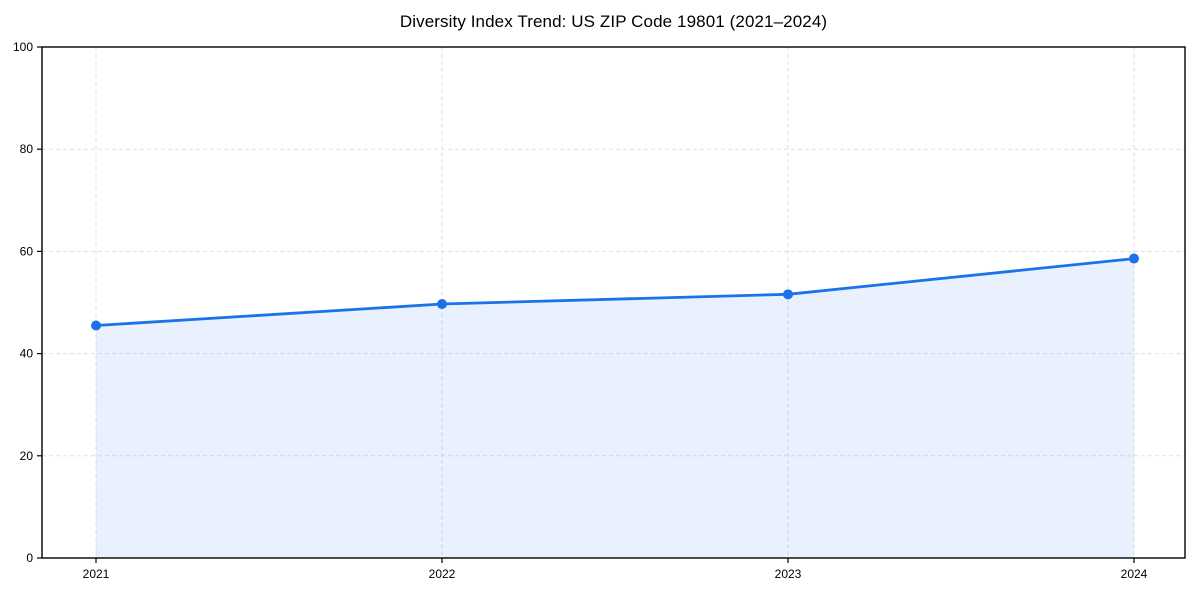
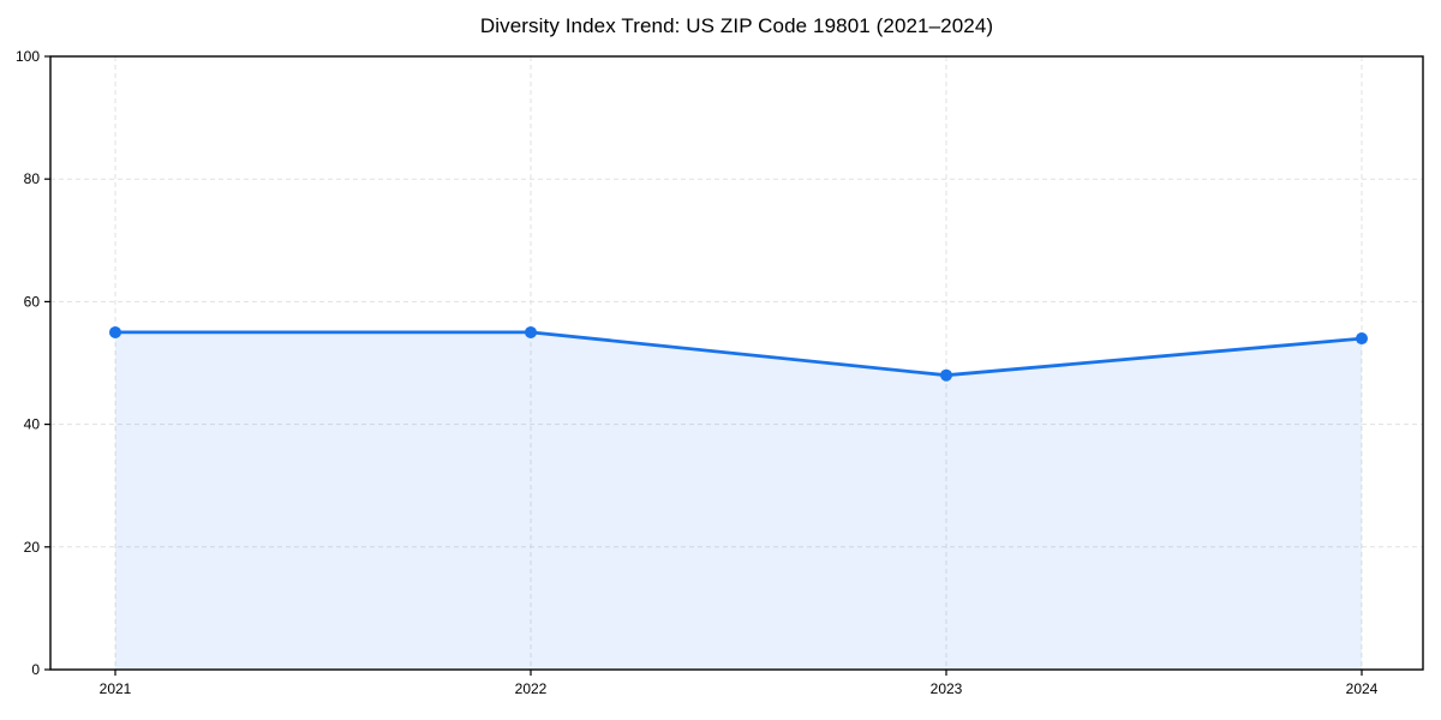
2021: 46 -> 55
2022: 50 -> 55
2023: 52 -> 48
2024: 59 -> 54
